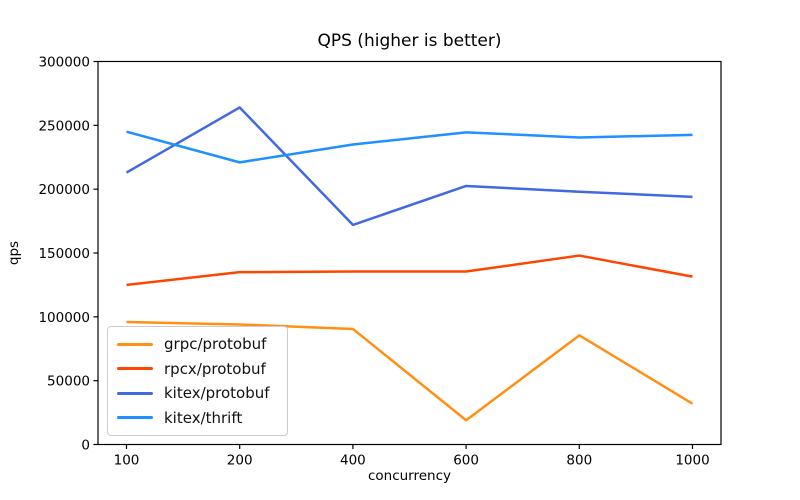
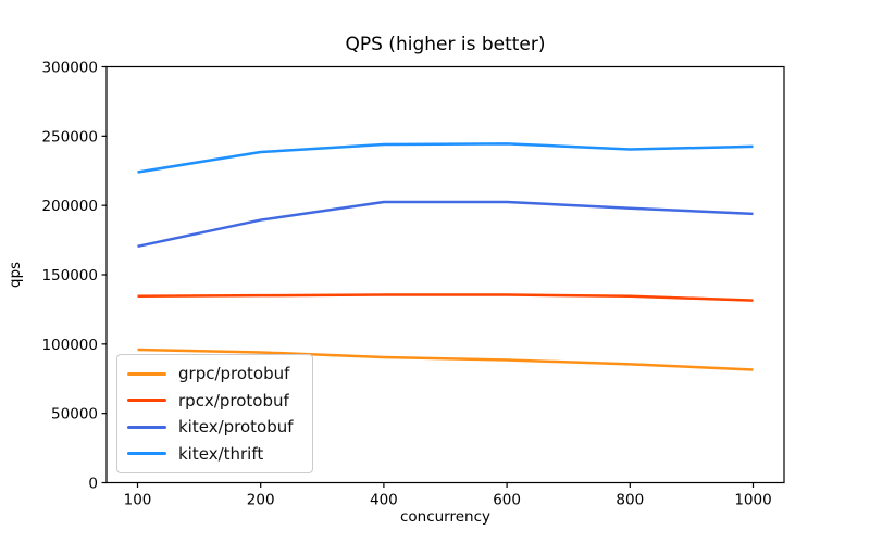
rpcx/protobuf/100: 125000 -> 134000
kitex/protobuf/100: 213000 -> 170000
kitex/thrift/100: 245000 -> 224000
kitex/protobuf/200: 264000 -> 190000
kitex/thrift/200: 221000 -> 238000
kitex/protobuf/400: 172000 -> 202000
kitex/thrift/400: 235000 -> 244000
grpc/protobuf/600: 19000 -> 88000
rpcx/protobuf/800: 148000 -> 134000
grpc/protobuf/1000: 32000 -> 82000
